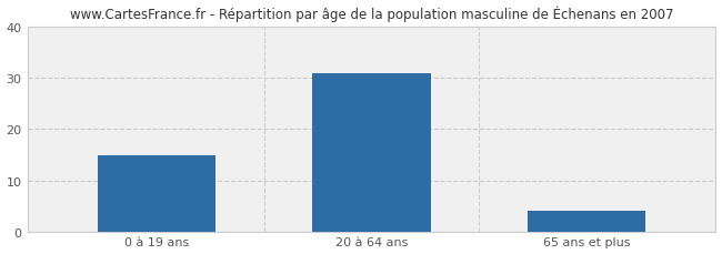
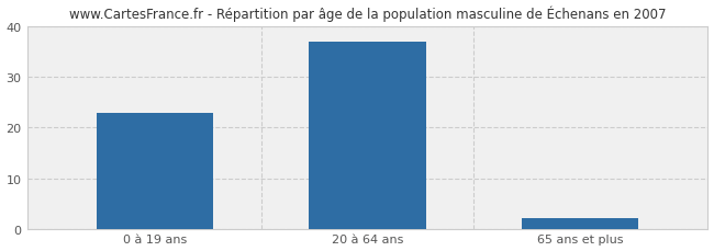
0 à 19 ans: 15 -> 23
20 à 64 ans: 31 -> 37
65 ans et plus: 4 -> 2
